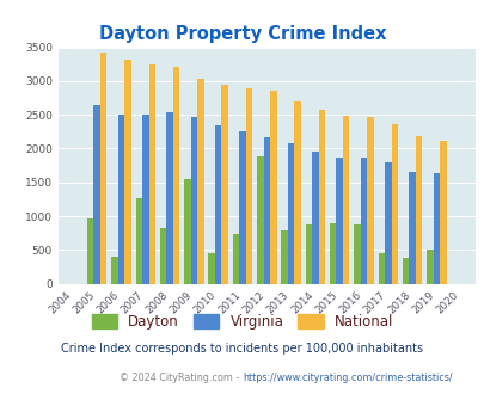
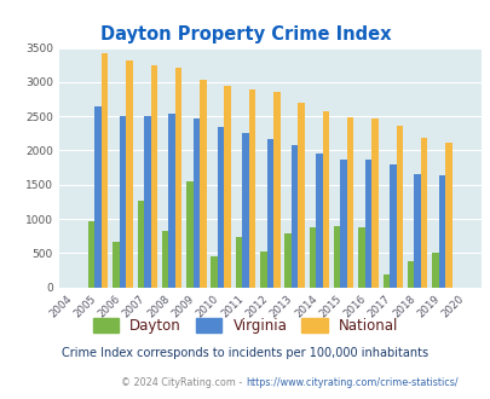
Dayton/2006: 400 -> 660
Dayton/2012: 1880 -> 530
Dayton/2017: 460 -> 190
